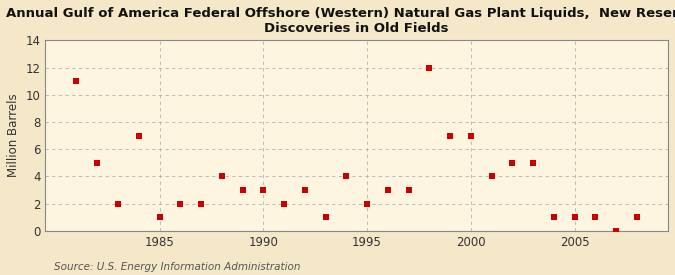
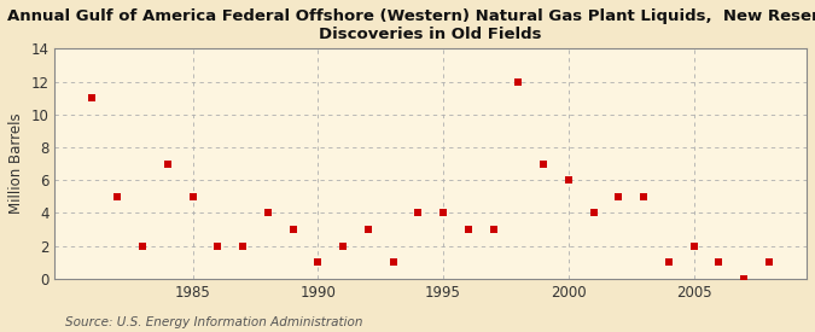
1985: 1 -> 5
1990: 3 -> 1
1995: 2 -> 4
2000: 7 -> 6
2005: 1 -> 2
